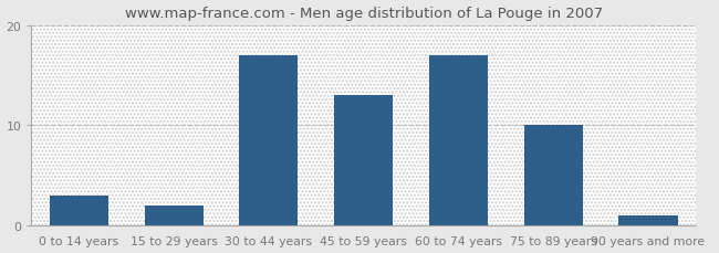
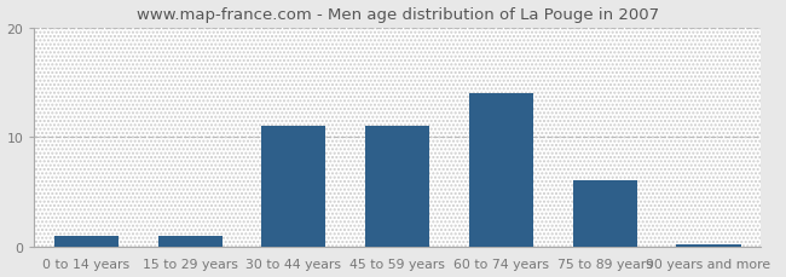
0 to 14 years: 3.0 -> 1.0
15 to 29 years: 2.0 -> 1.0
30 to 44 years: 17.0 -> 11.0
45 to 59 years: 13.0 -> 11.0
60 to 74 years: 17.0 -> 14.0
75 to 89 years: 10.0 -> 6.0
90 years and more: 1.0 -> 0.2
